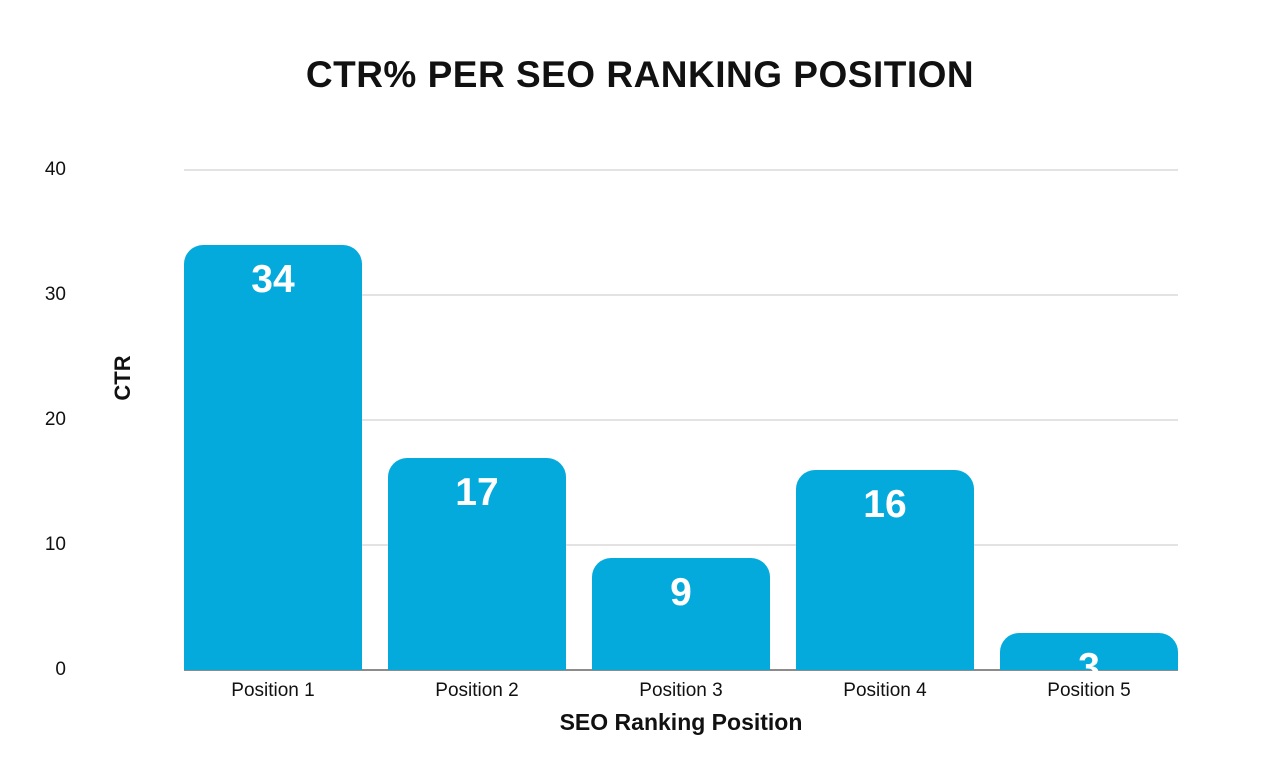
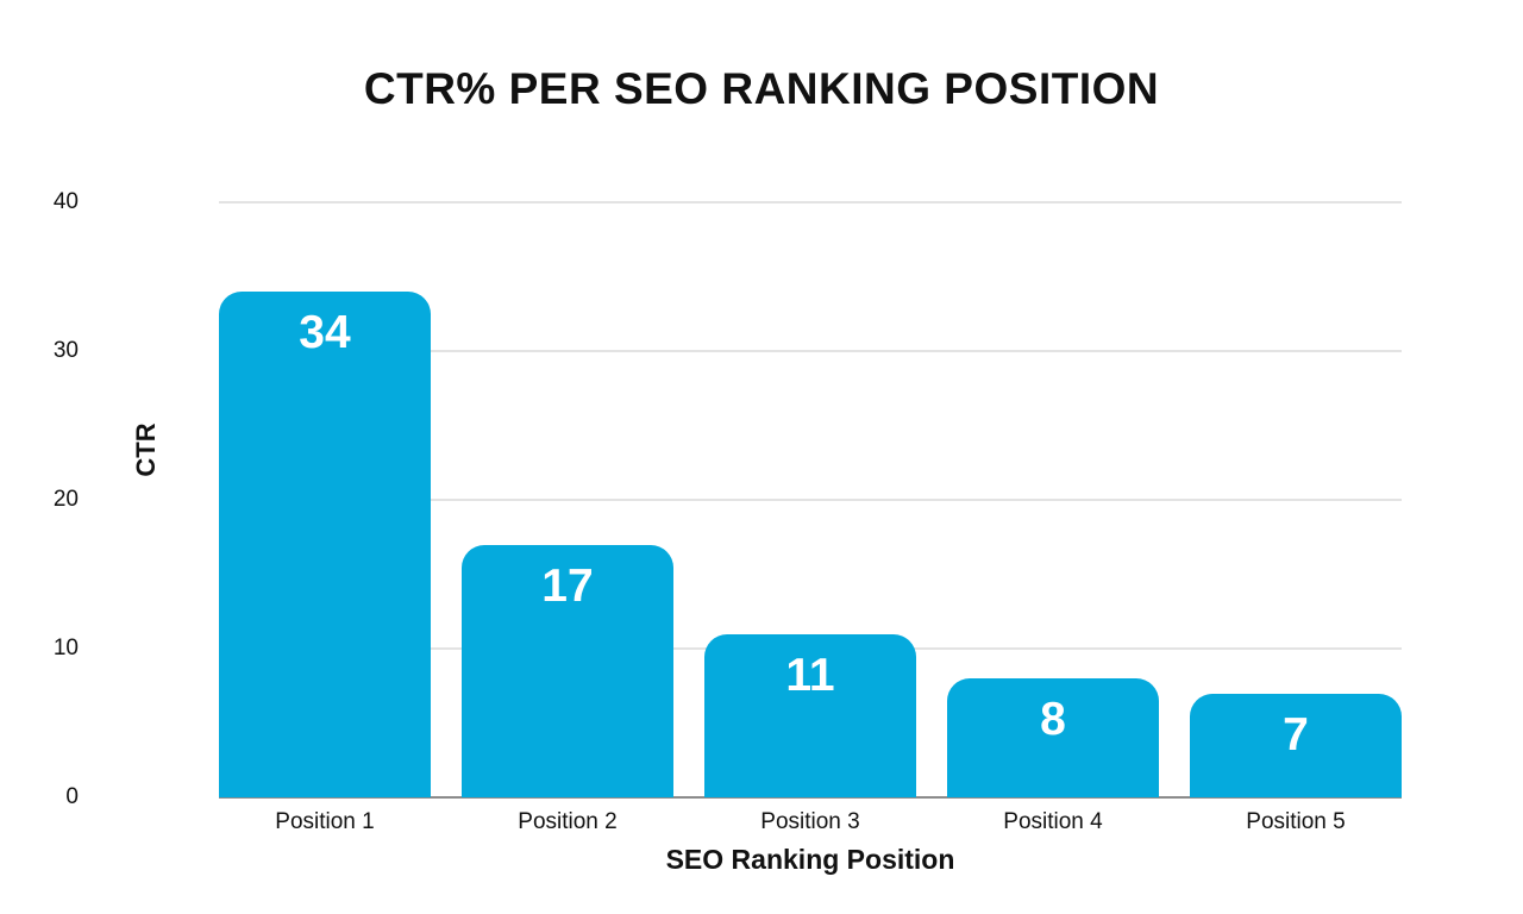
Position 3: 9 -> 11
Position 4: 16 -> 8
Position 5: 3 -> 7
